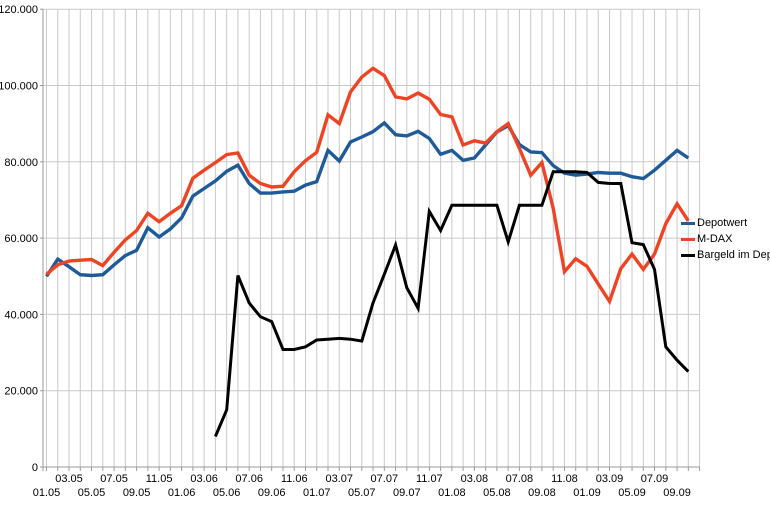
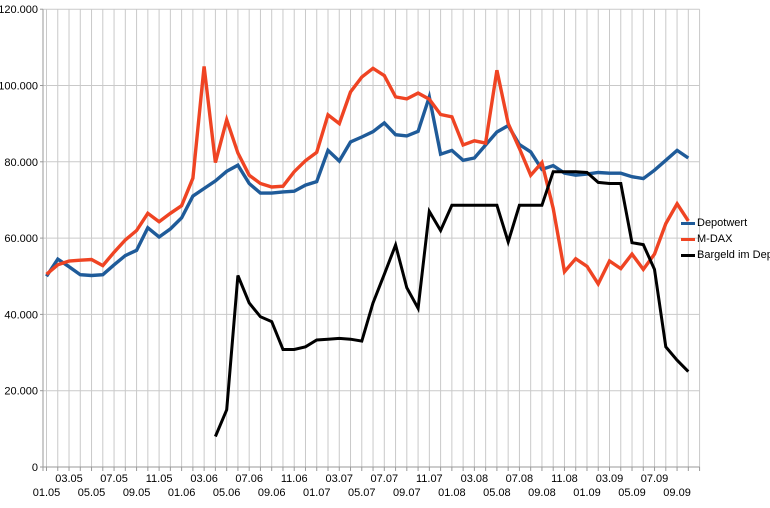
M-DAX/03.06: 78000 -> 105000
M-DAX/05.06: 82000 -> 91000
Depotwert/11.07: 86000 -> 97000
M-DAX/05.08: 88000 -> 104000
Depotwert/09.08: 82000 -> 78000
M-DAX/03.09: 43000 -> 54000
